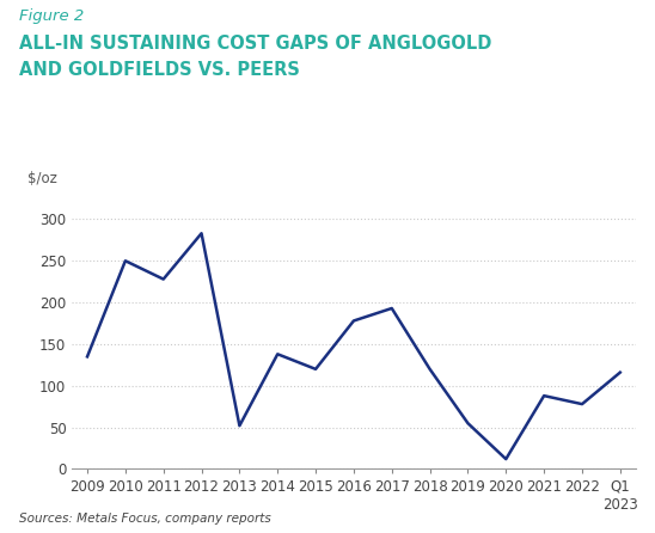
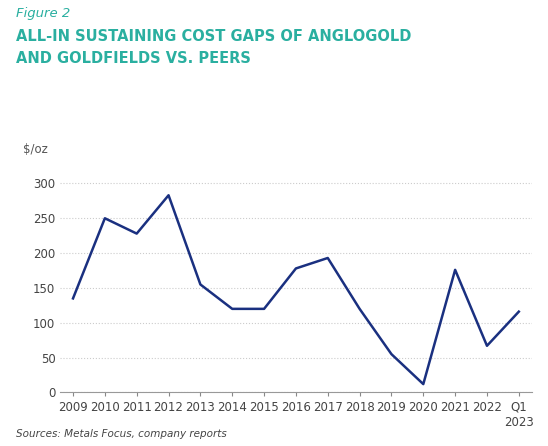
2013: 52 -> 155
2014: 138 -> 120
2021: 88 -> 176
2022: 78 -> 67
